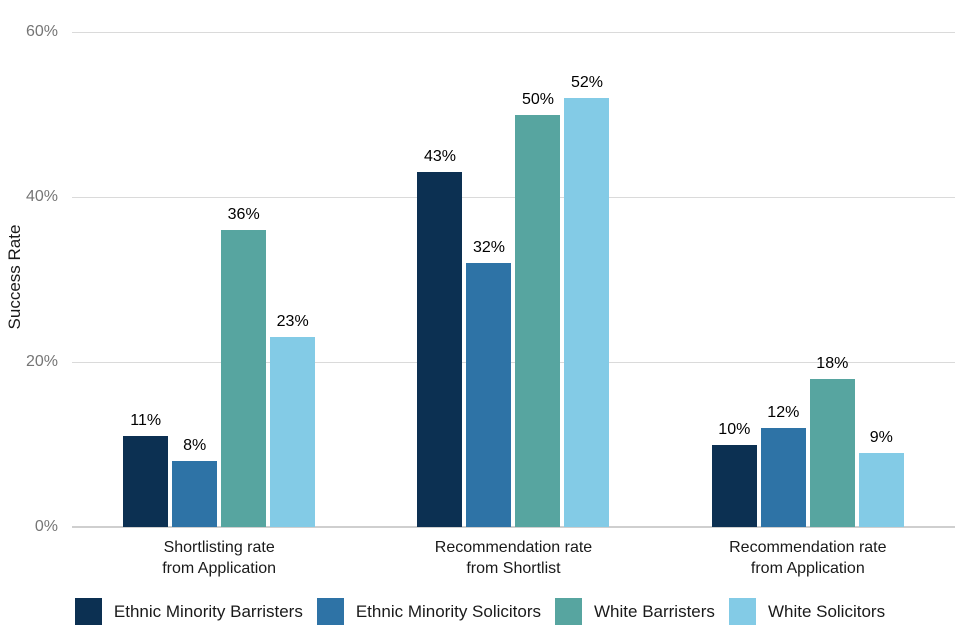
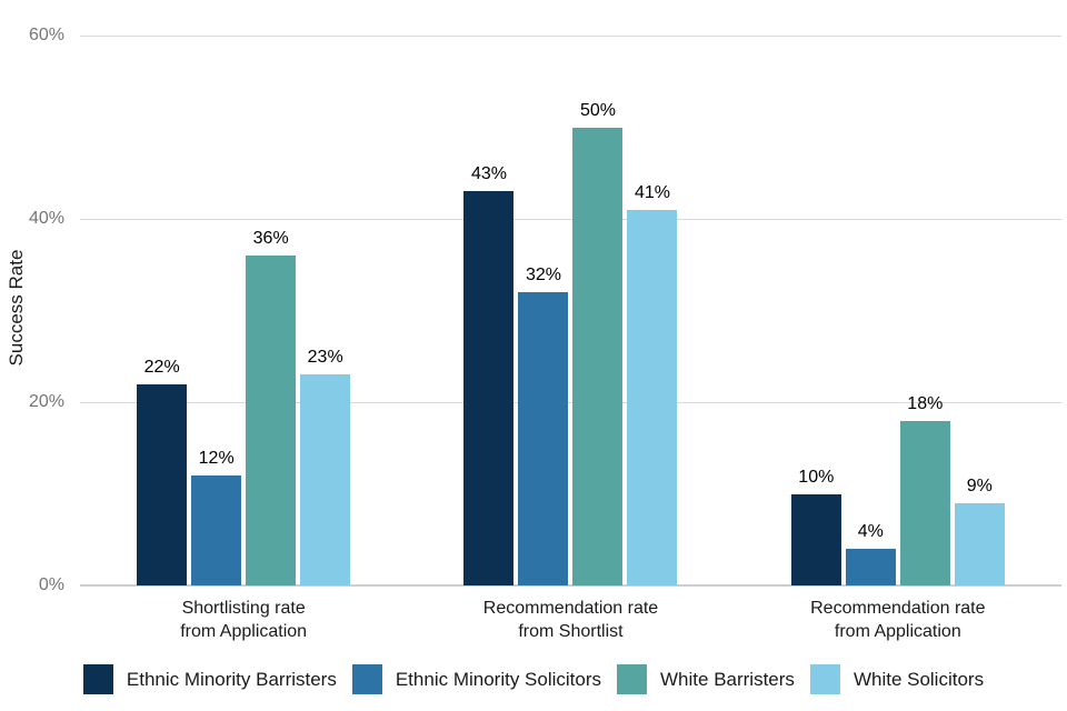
Ethnic Minority Barristers/Shortlisting rate from Application: 11% -> 22%
Ethnic Minority Solicitors/Shortlisting rate from Application: 8% -> 12%
White Solicitors/Recommendation rate from Shortlist: 52% -> 41%
Ethnic Minority Solicitors/Recommendation rate from Application: 12% -> 4%
